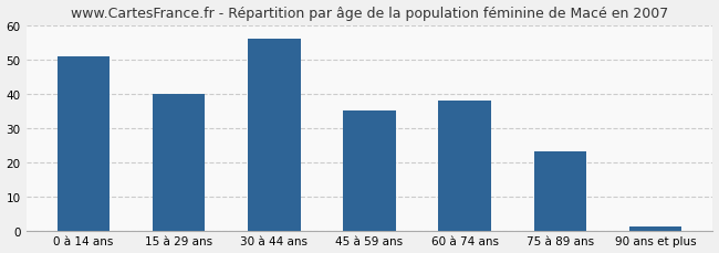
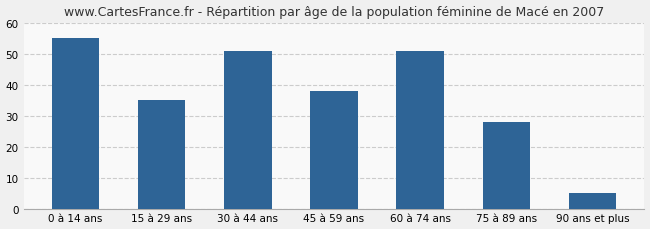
0 à 14 ans: 51 -> 55
15 à 29 ans: 40 -> 35
30 à 44 ans: 56 -> 51
45 à 59 ans: 35 -> 38
60 à 74 ans: 38 -> 51
75 à 89 ans: 23 -> 28
90 ans et plus: 1 -> 5
